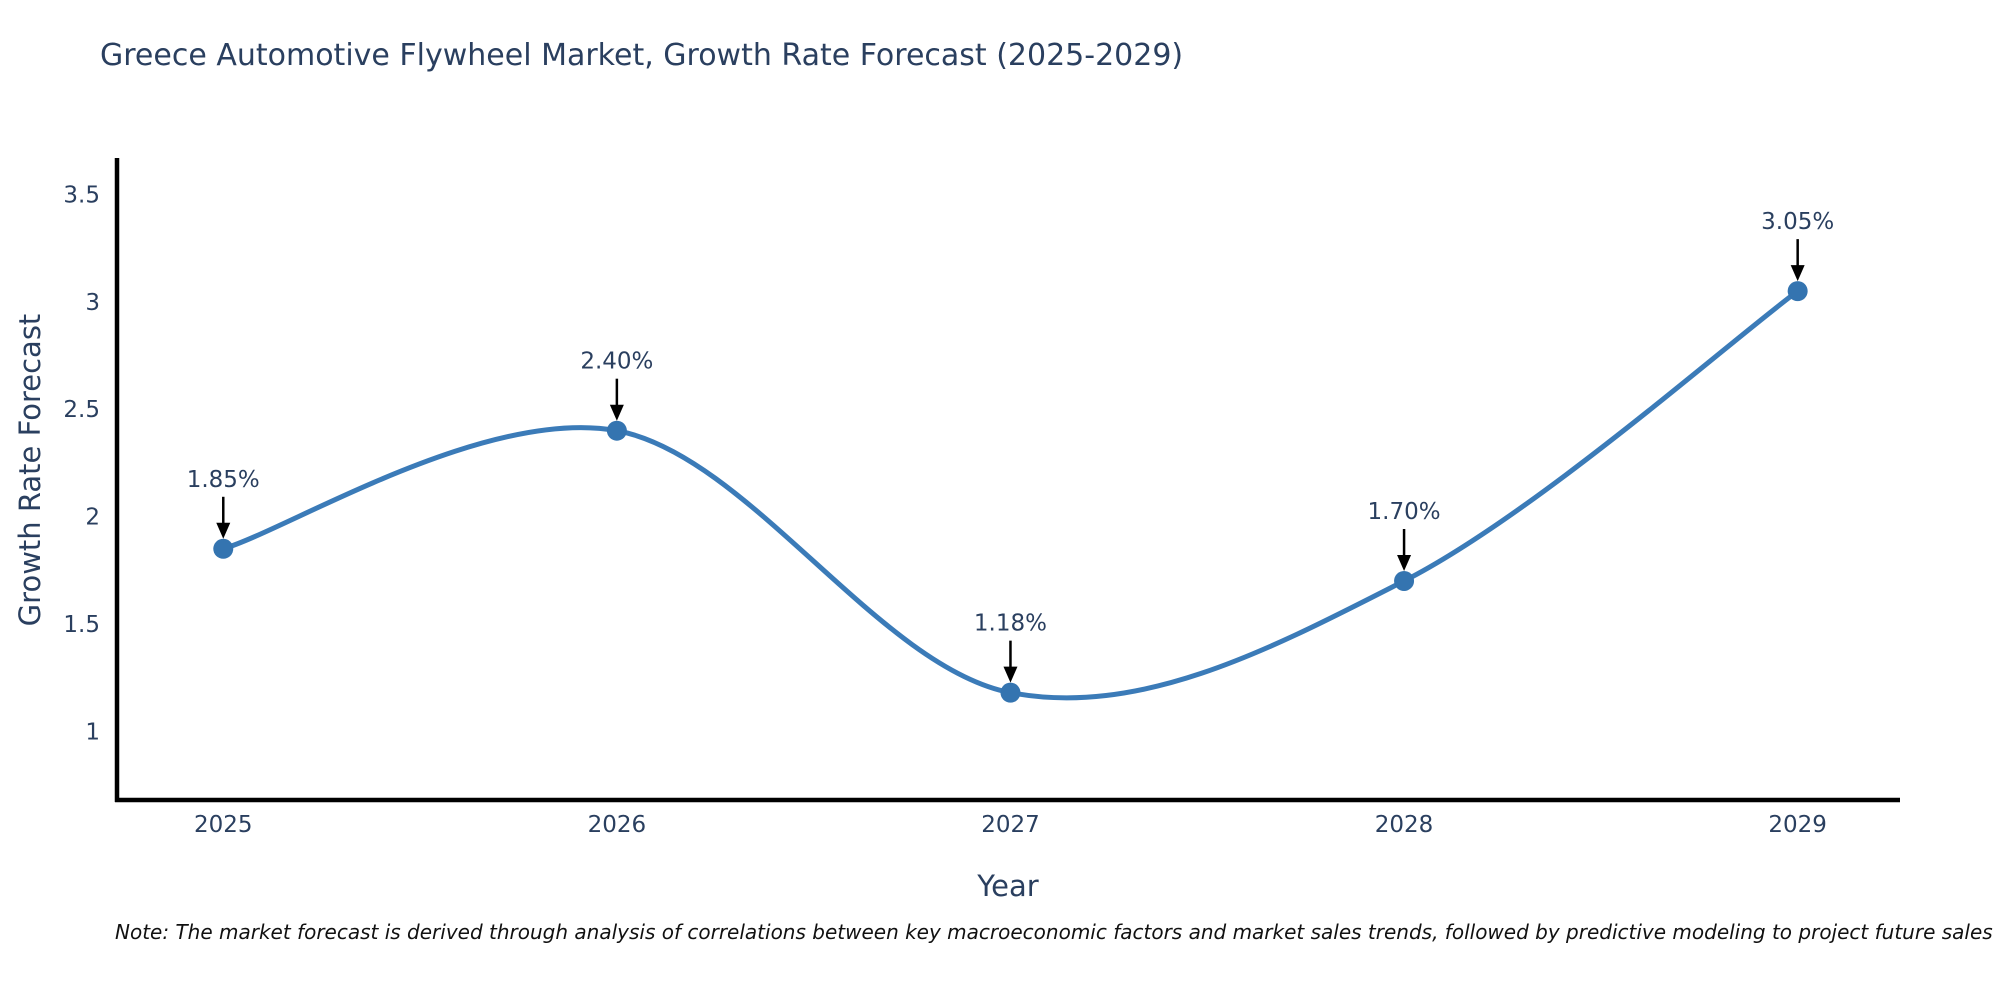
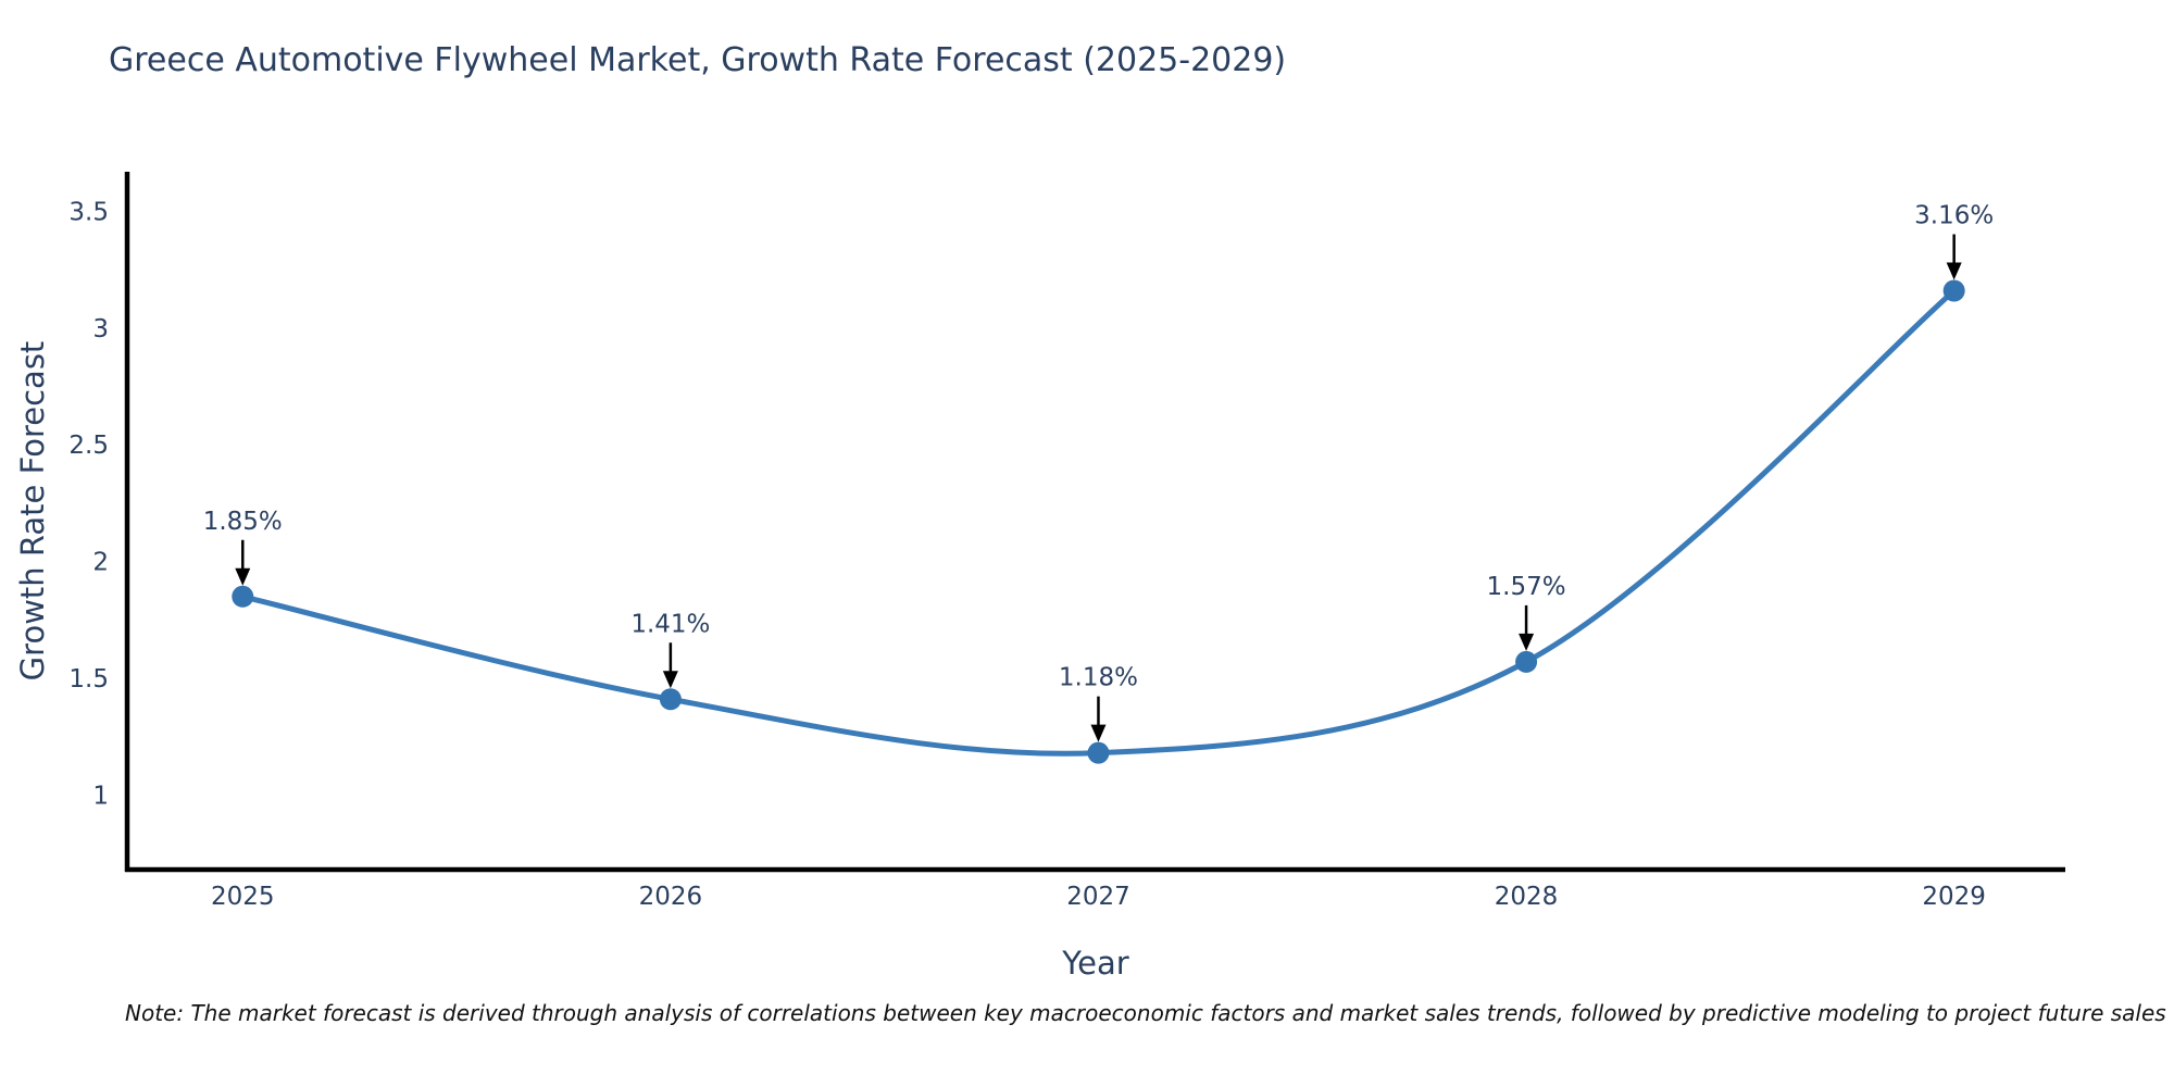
2026: 2.40% -> 1.41%
2028: 1.70% -> 1.57%
2029: 3.05% -> 3.16%
